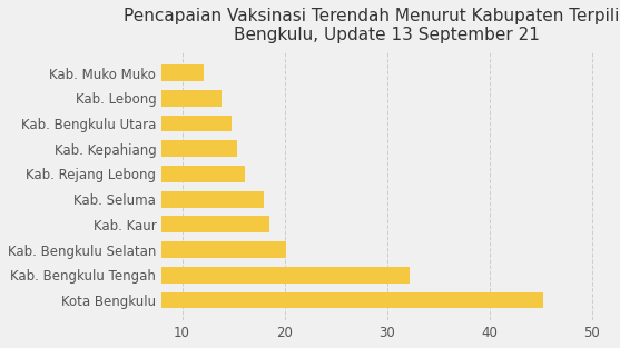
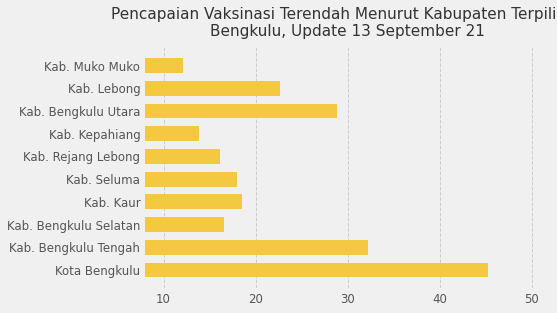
Kab. Lebong: 13.8 -> 22.6
Kab. Bengkulu Utara: 14.8 -> 28.8
Kab. Kepahiang: 15.4 -> 13.8
Kab. Bengkulu Selatan: 20.2 -> 16.6
